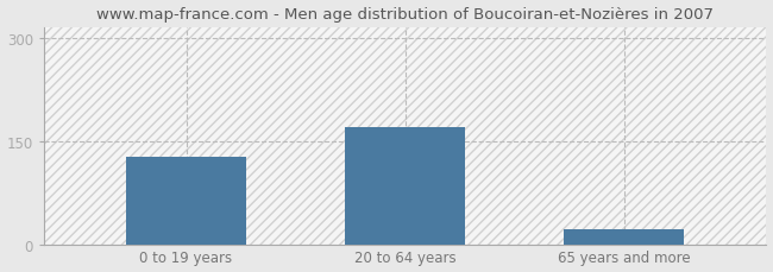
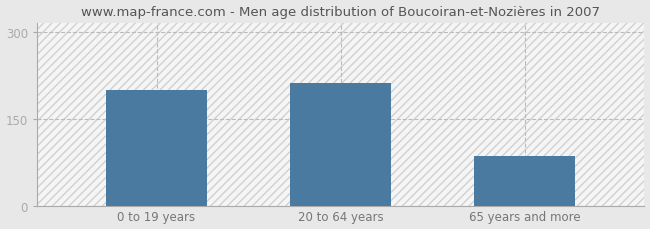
0 to 19 years: 127 -> 200
20 to 64 years: 170 -> 212
65 years and more: 22 -> 86
